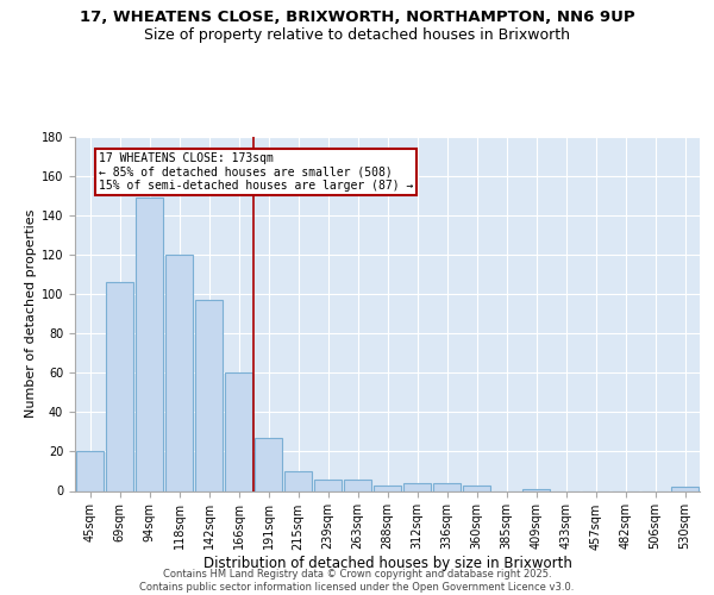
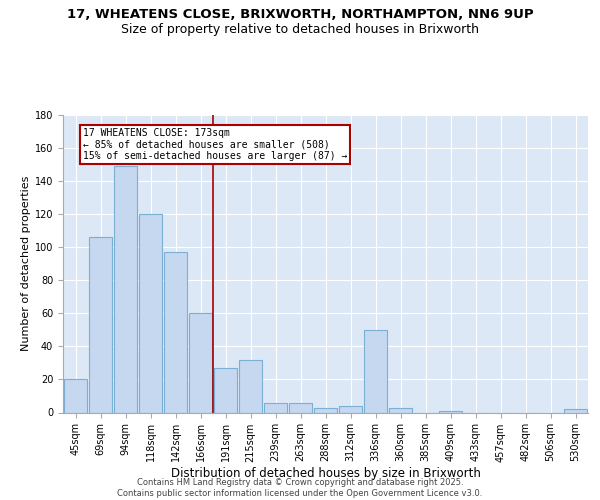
215sqm: 10 -> 32
336sqm: 4 -> 50
